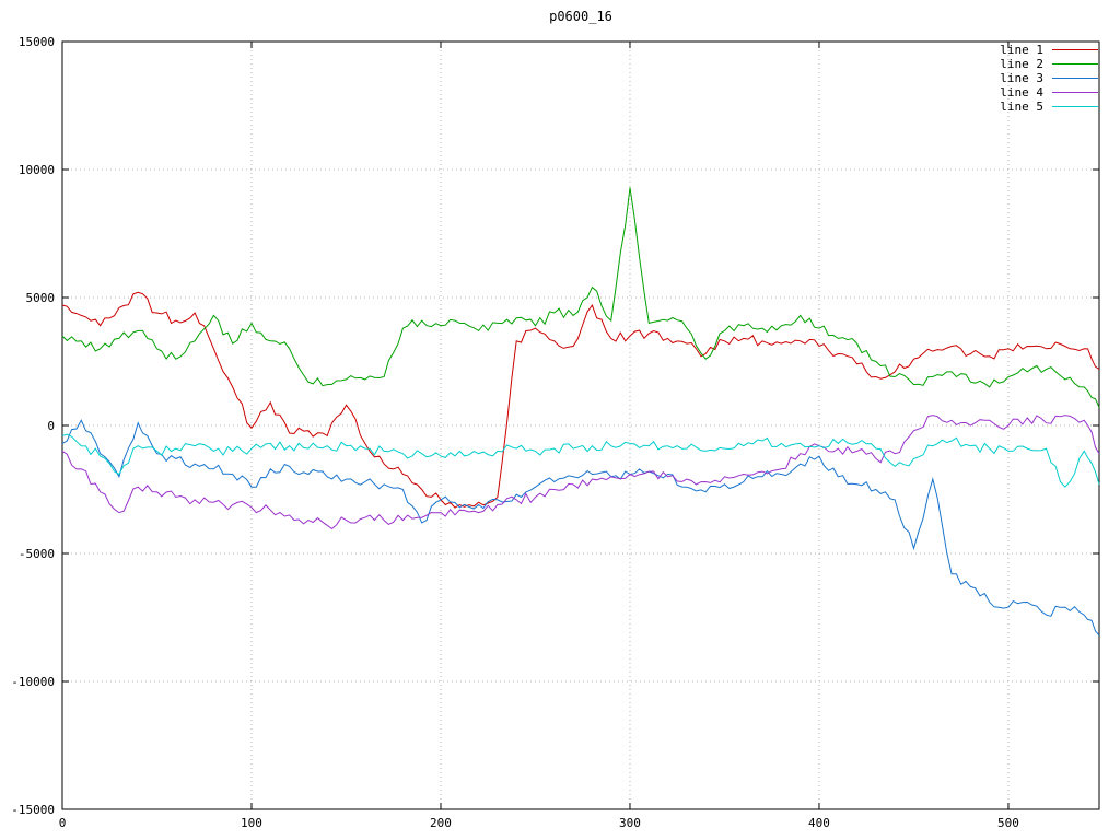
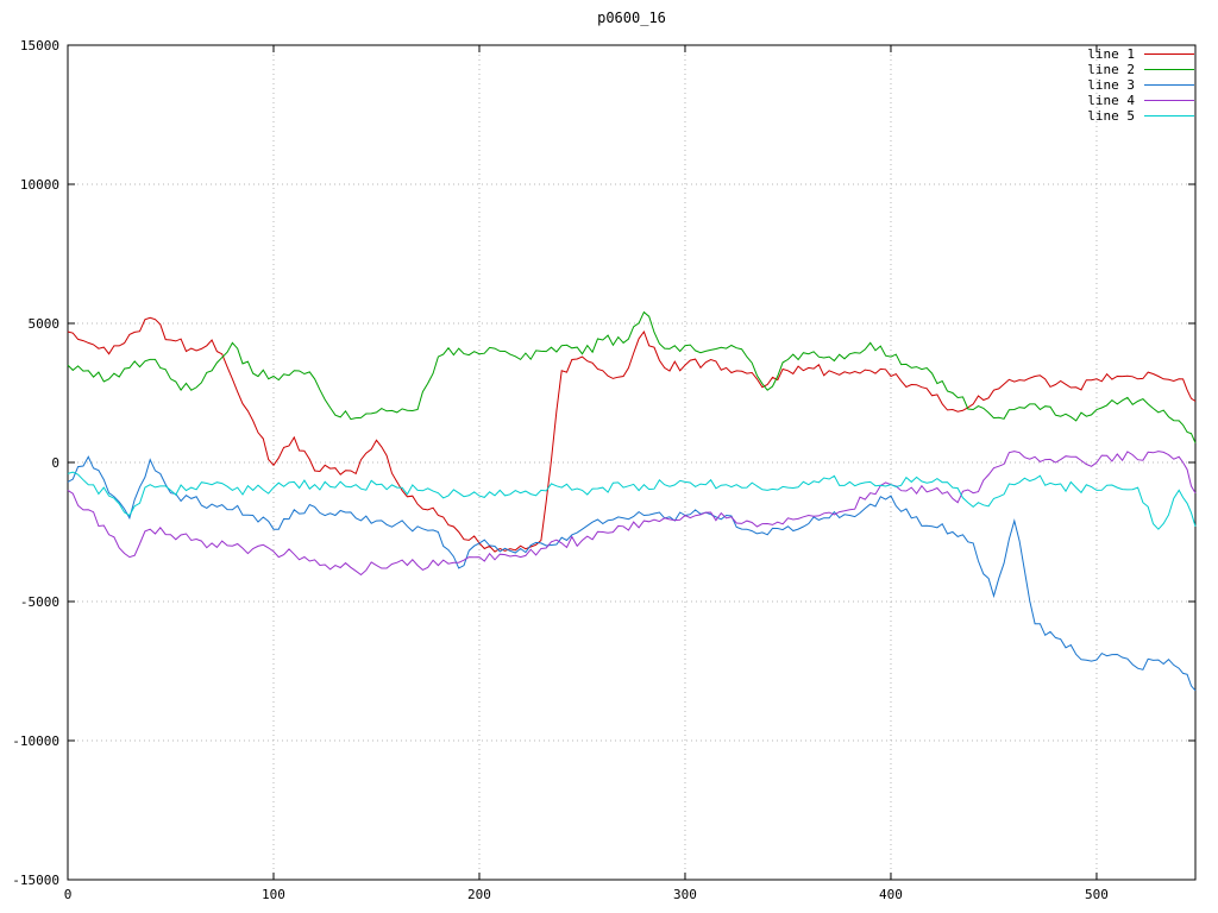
line 2/100: 4000 -> 3100
line 2/300: 9300 -> 4200
